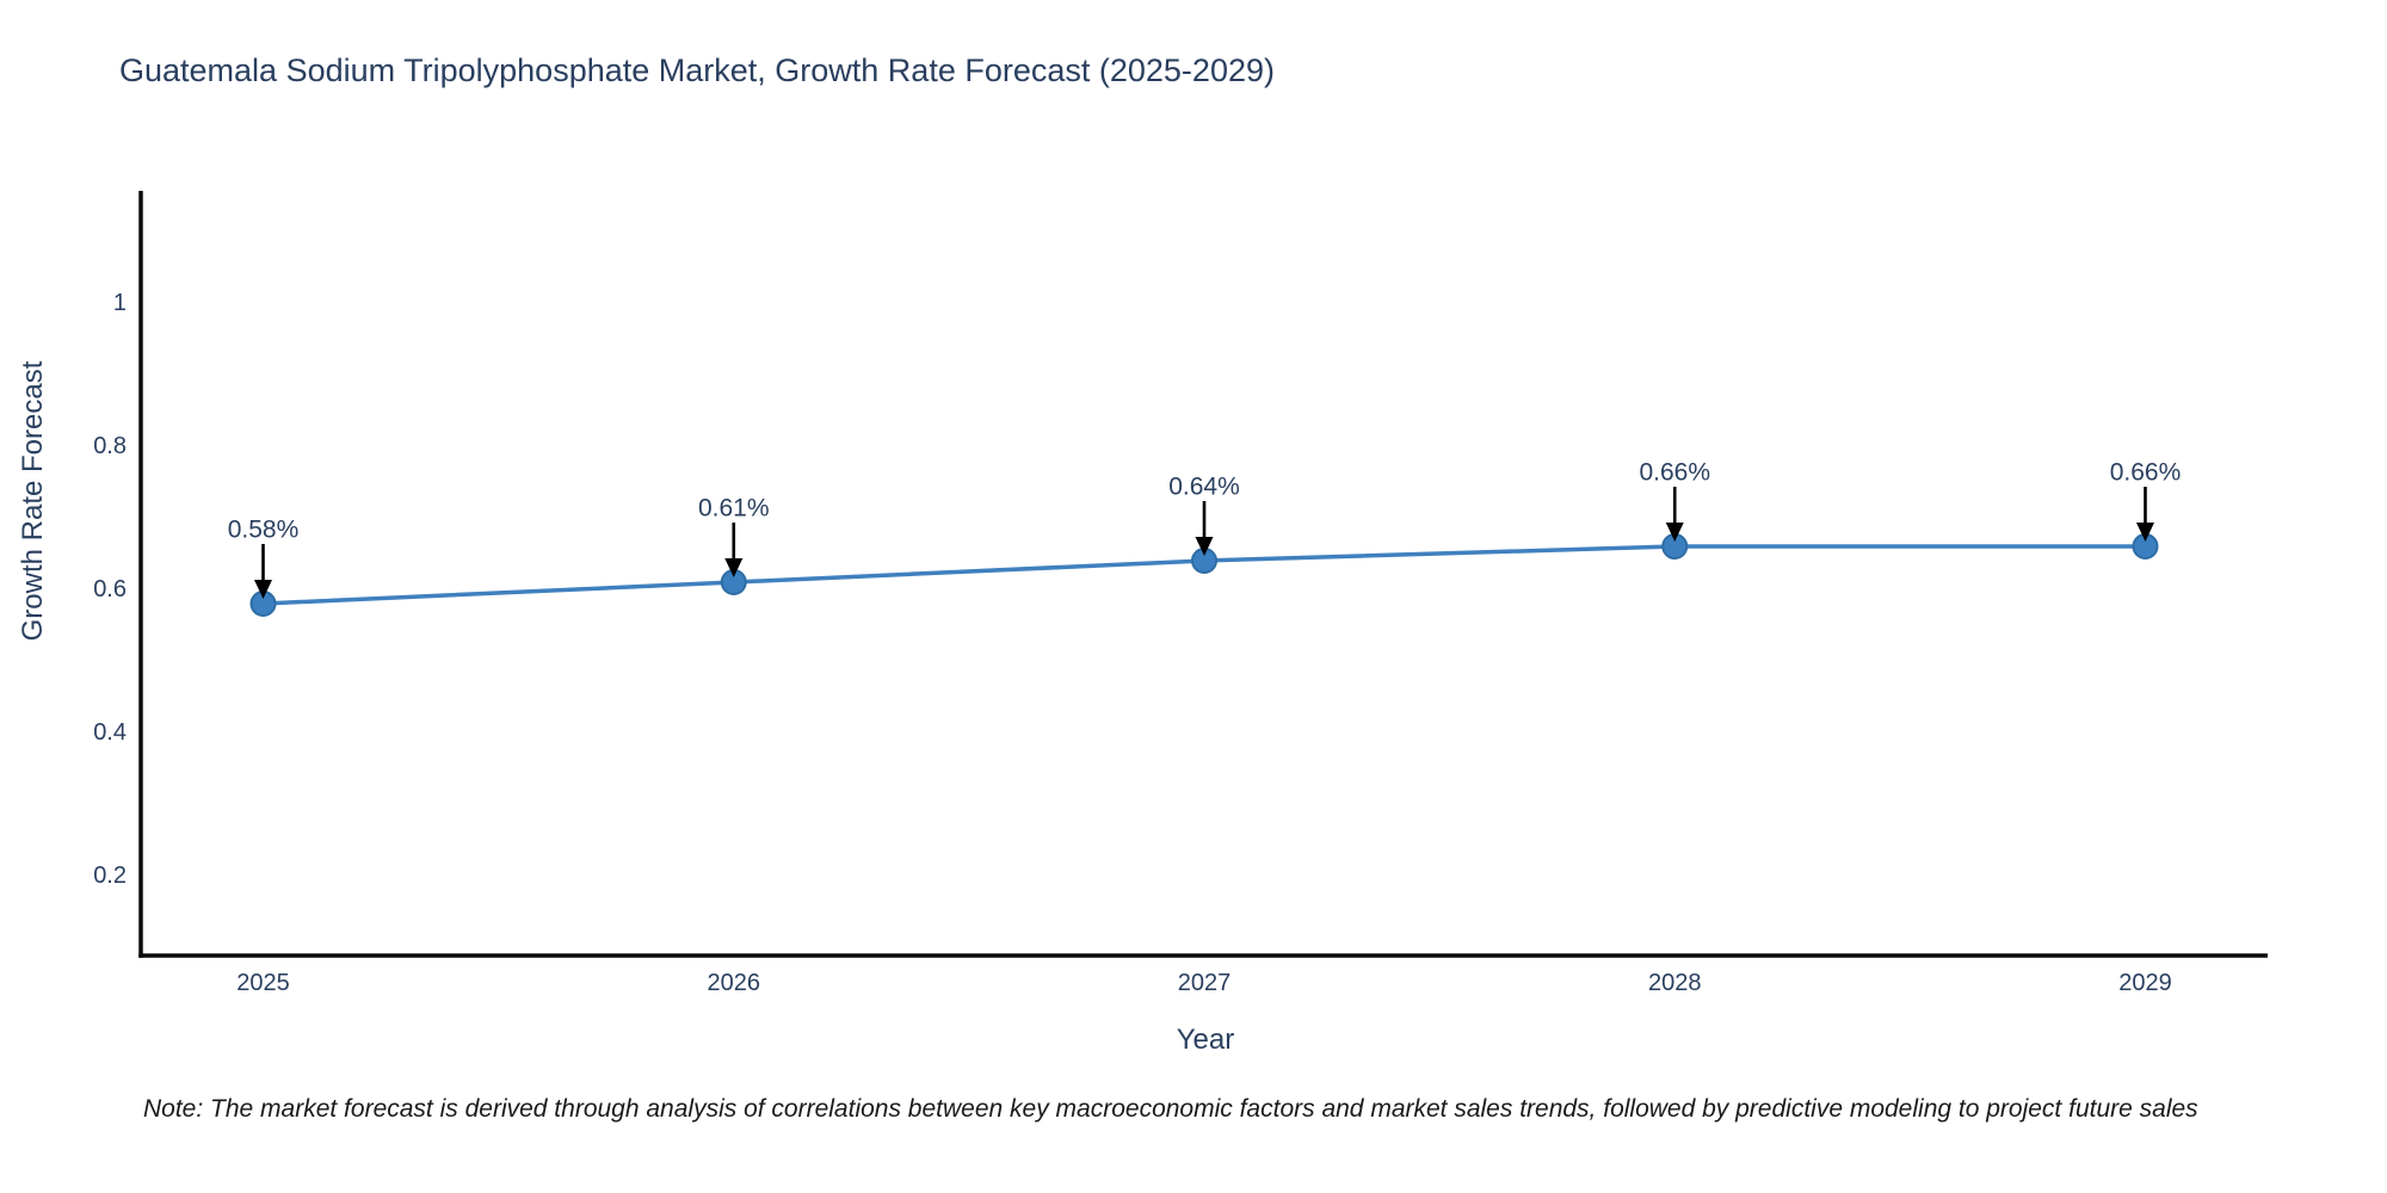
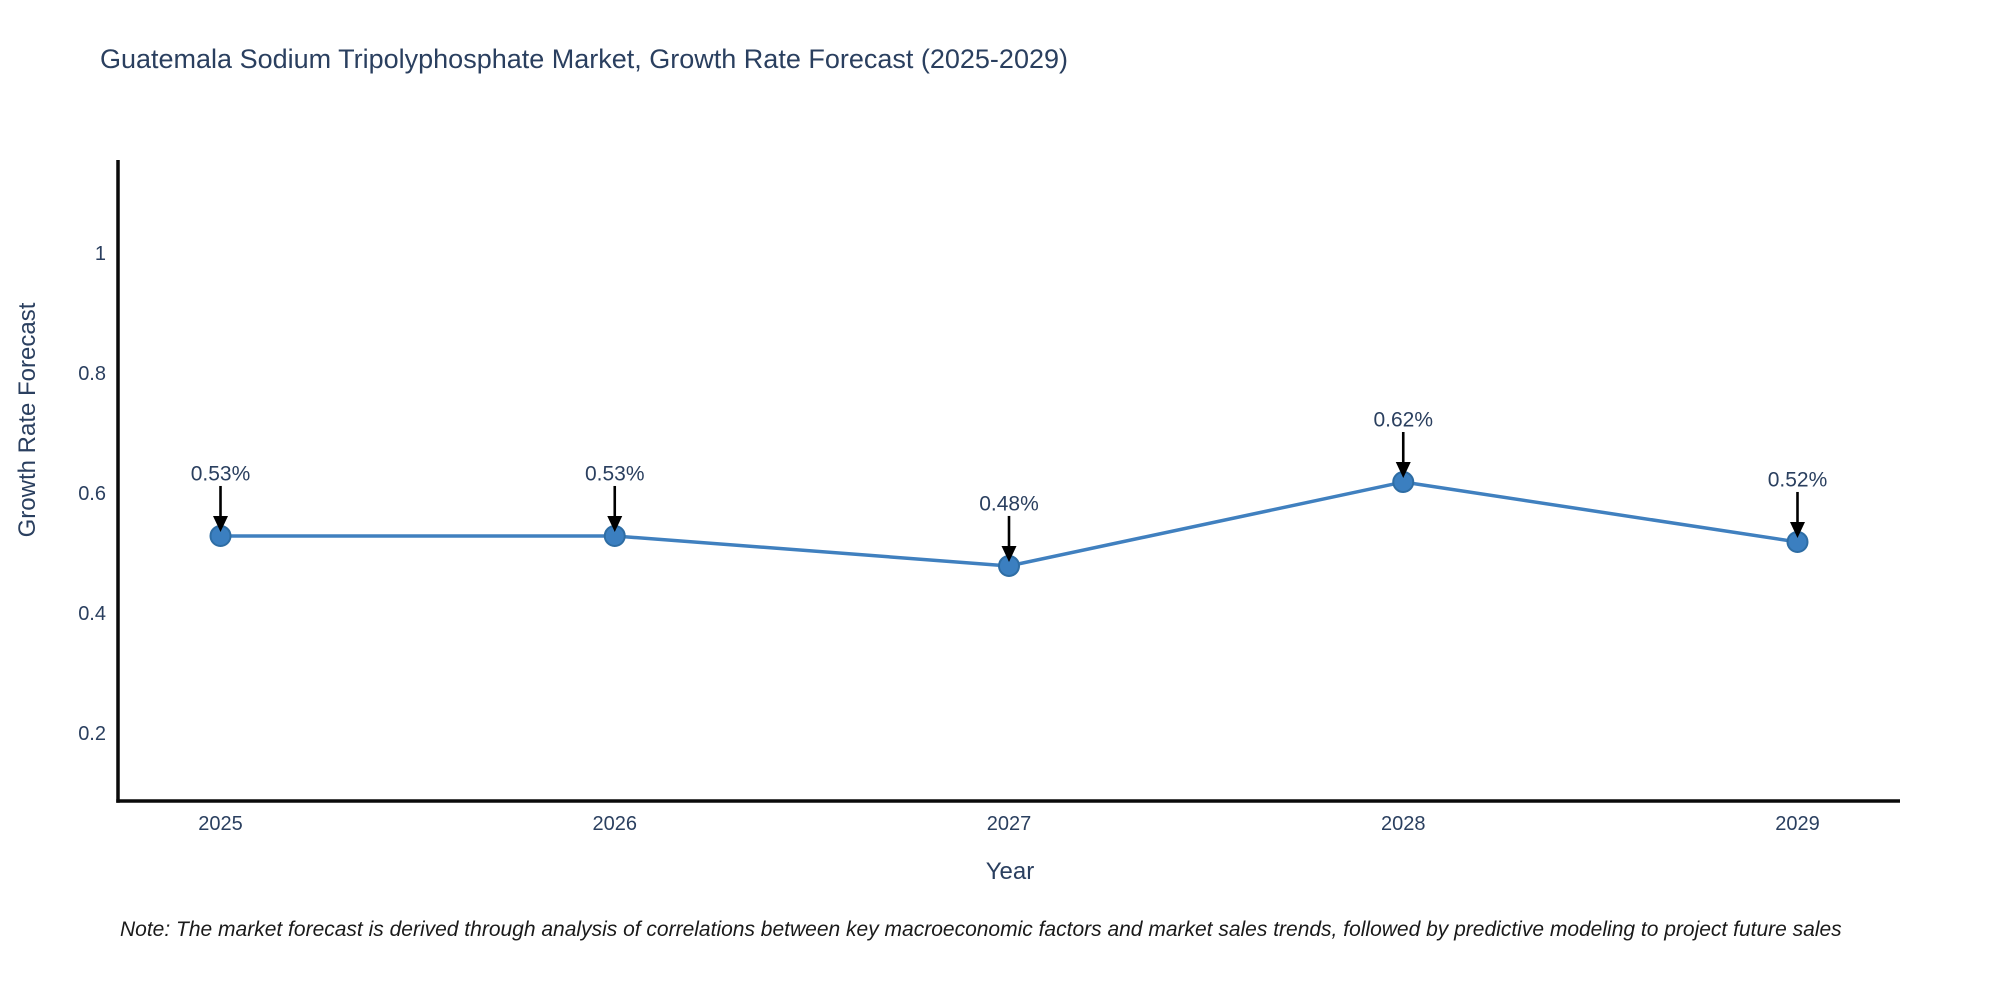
2025: 0.58% -> 0.53%
2026: 0.61% -> 0.53%
2027: 0.64% -> 0.48%
2028: 0.66% -> 0.62%
2029: 0.66% -> 0.52%
